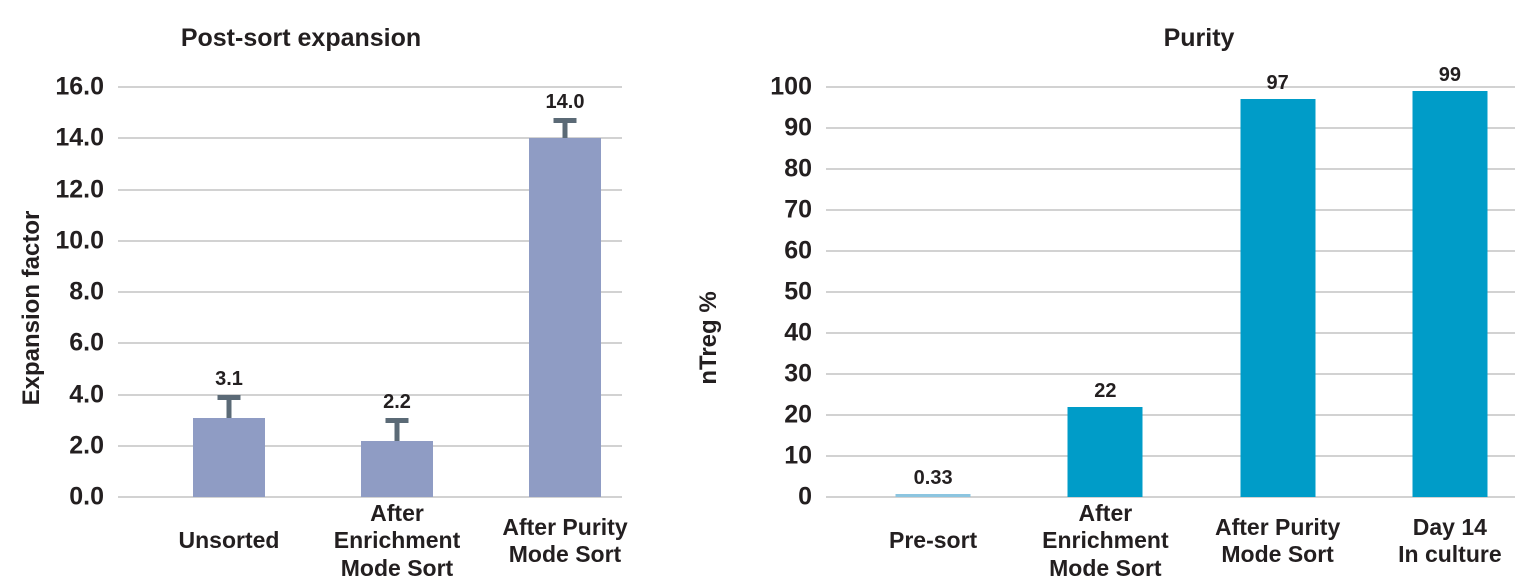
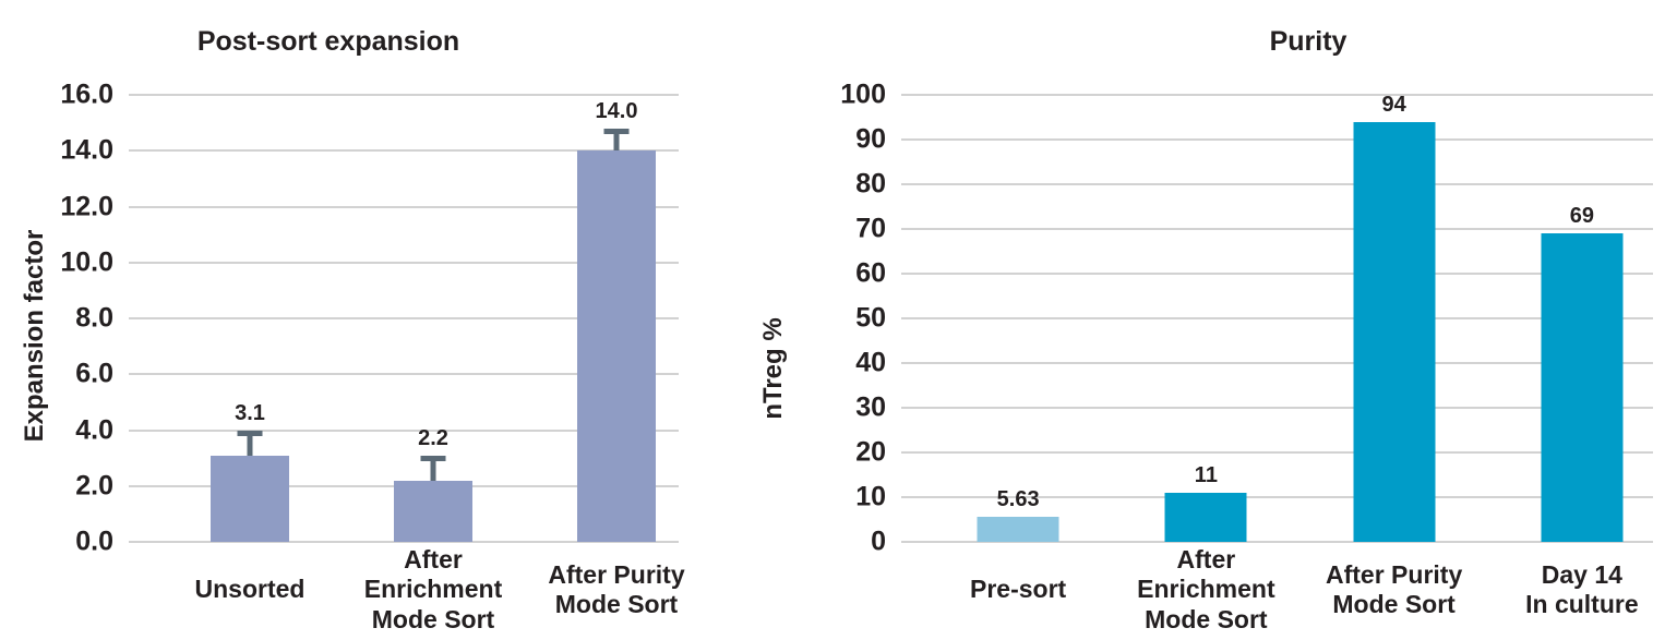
Purity/Pre-sort: 0.33 -> 5.63
Purity/After Enrichment Mode Sort: 22 -> 11
Purity/After Purity Mode Sort: 97 -> 94
Purity/Day 14 In culture: 99 -> 69
